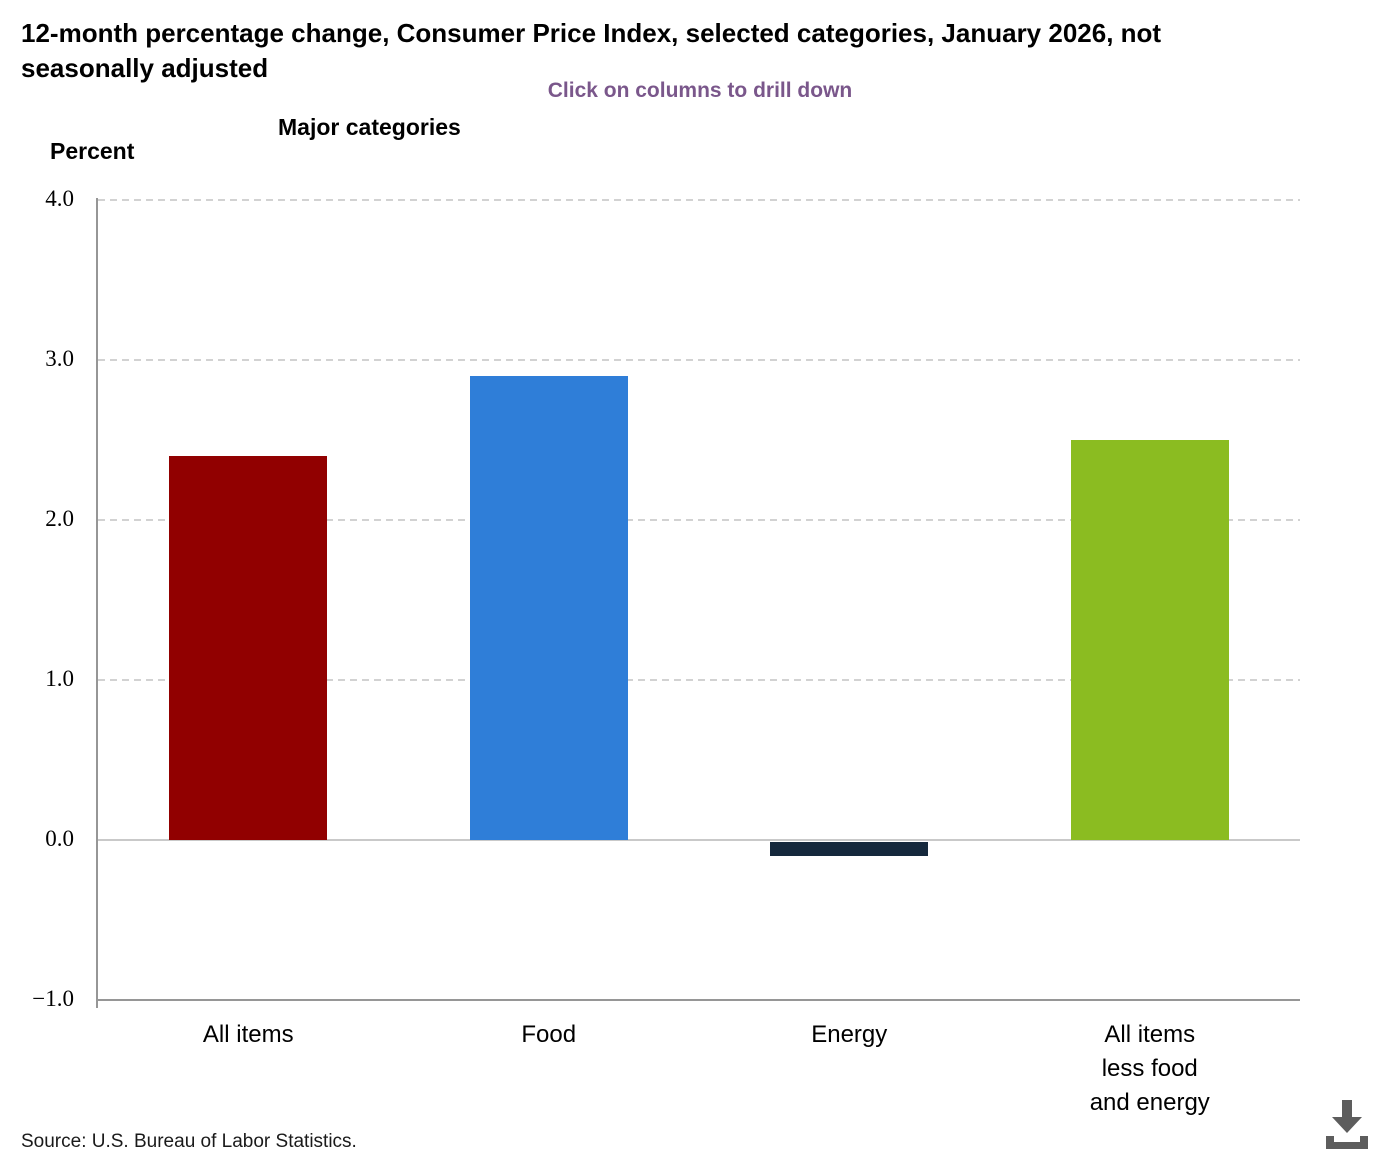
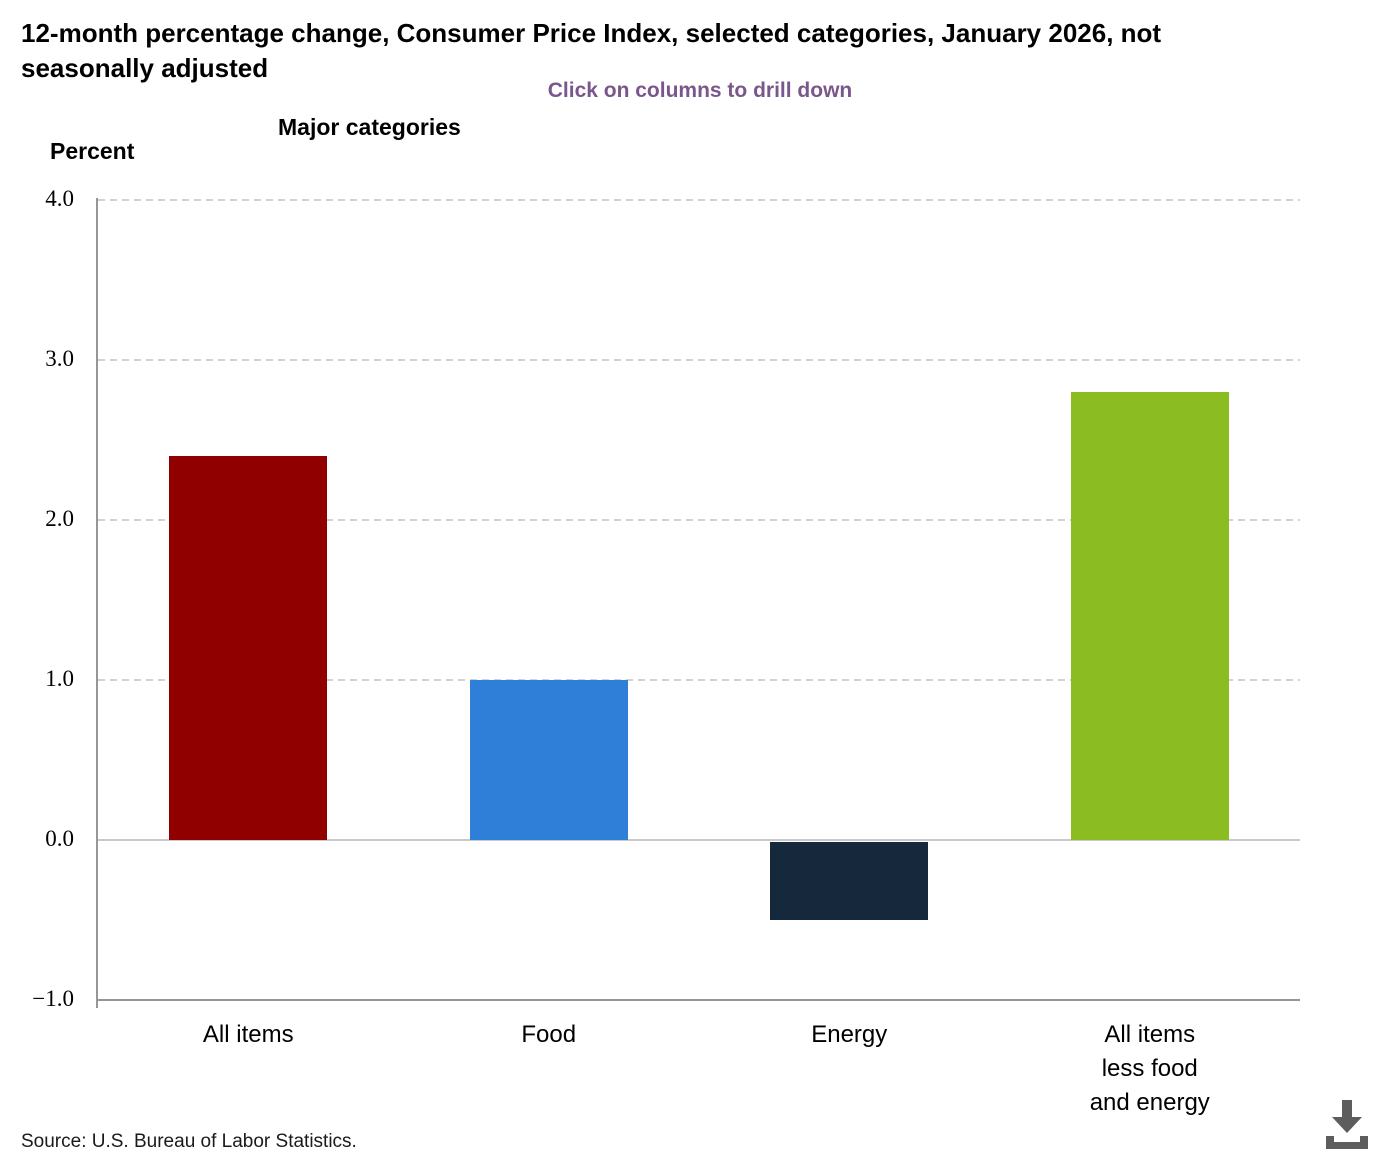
Food: 2.9 -> 1.0
Energy: -0.1 -> -0.5
All items less food and energy: 2.5 -> 2.8
